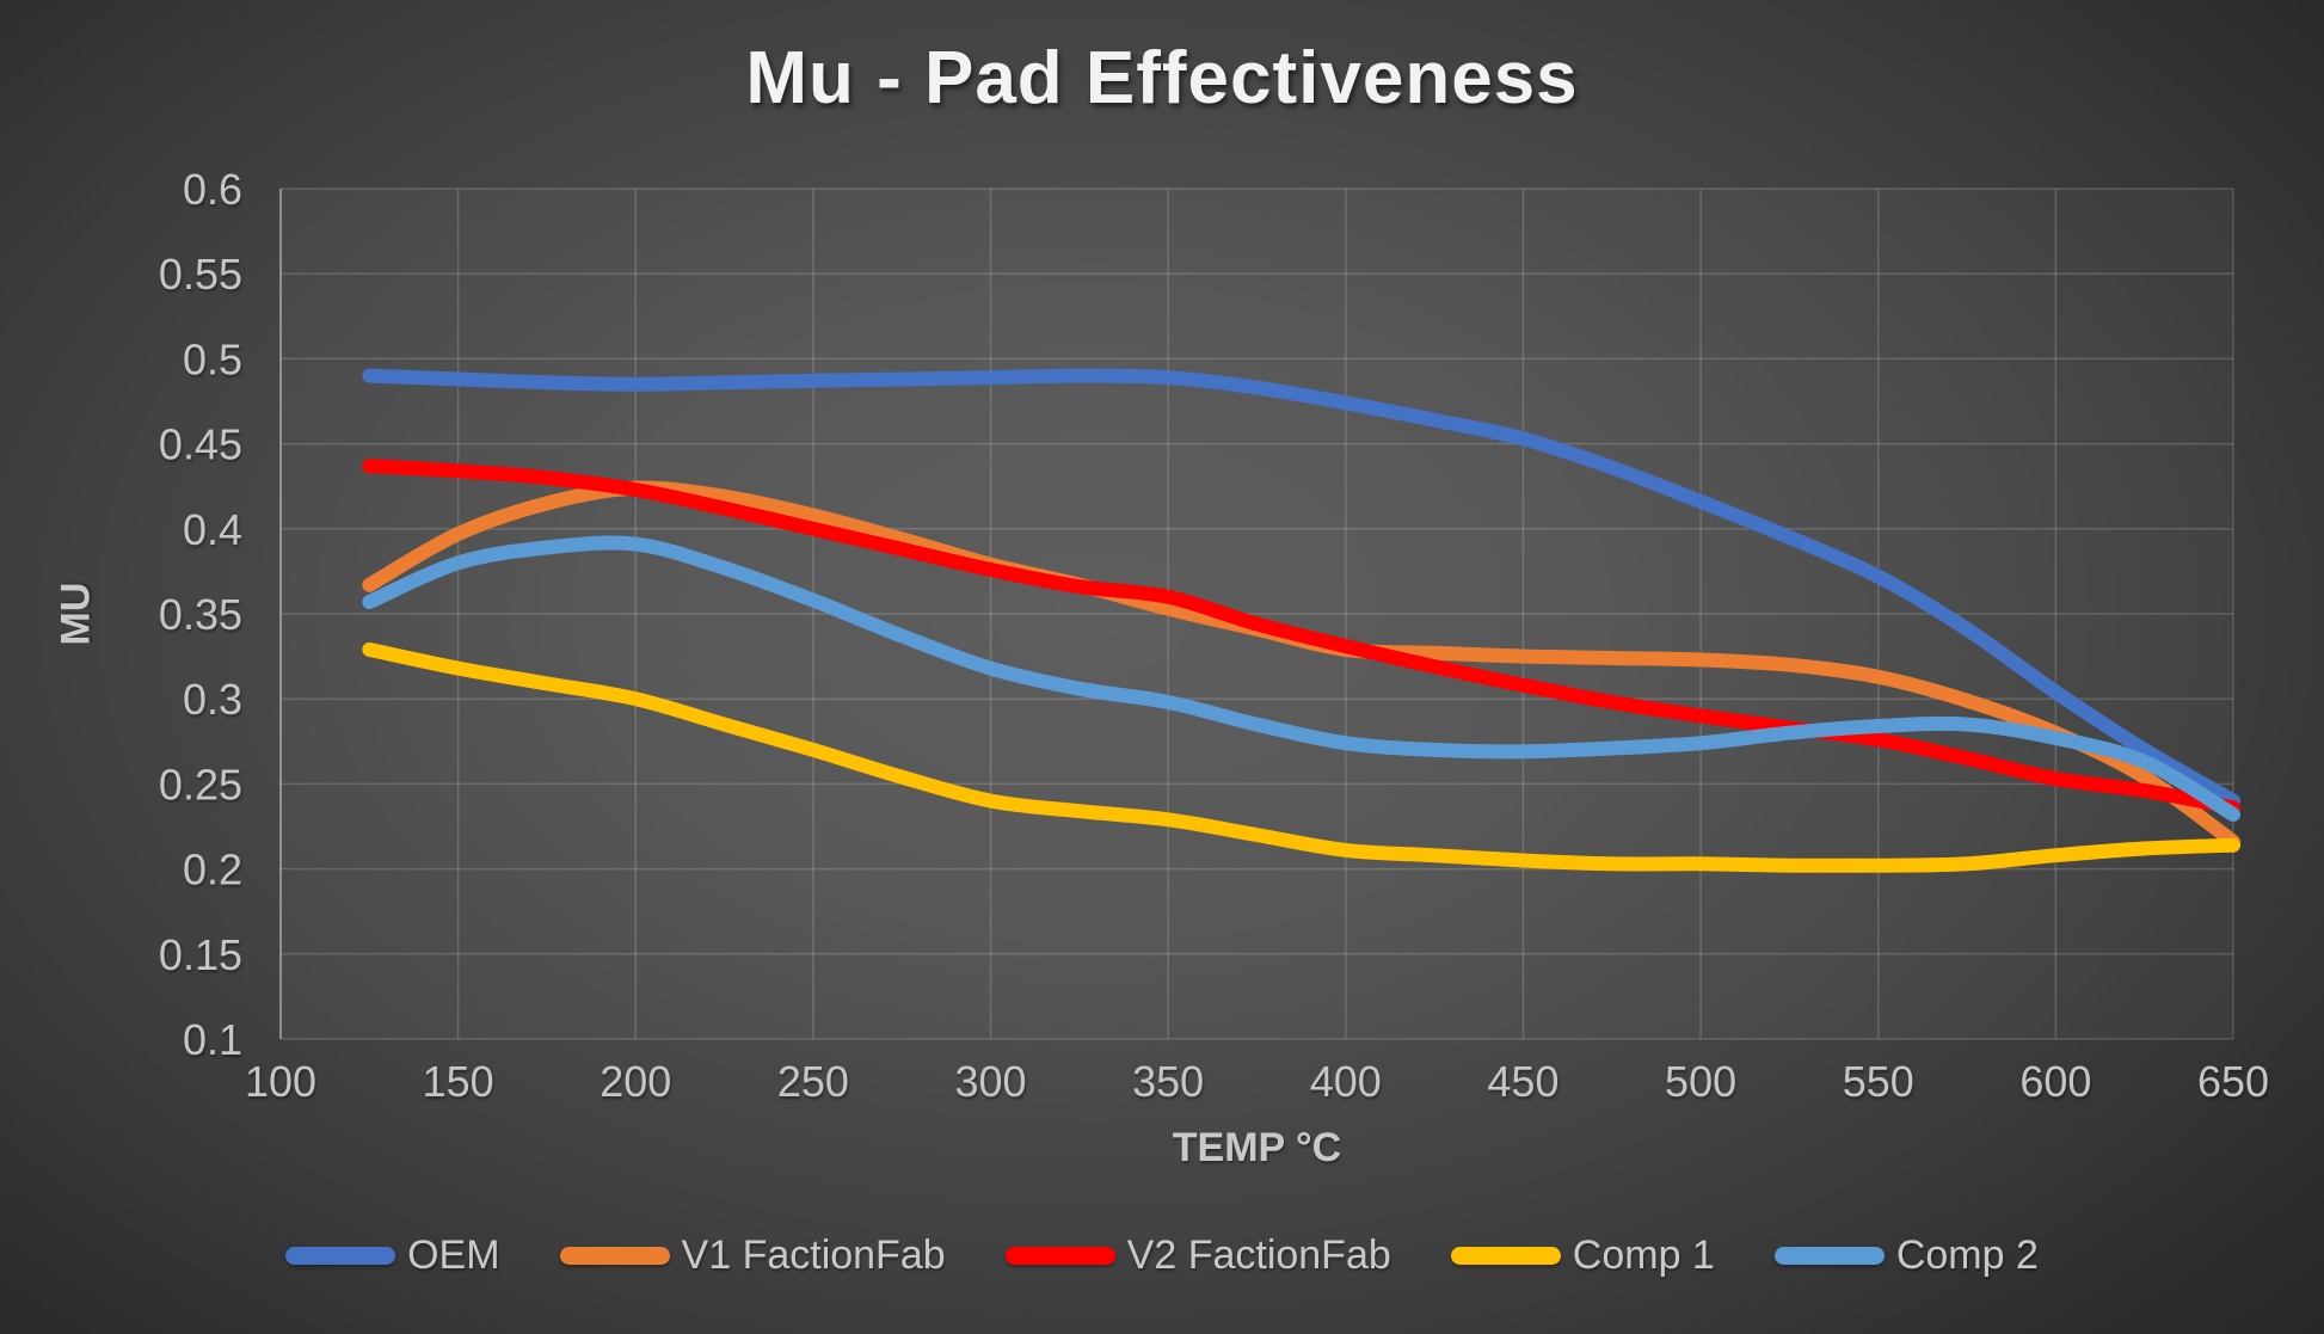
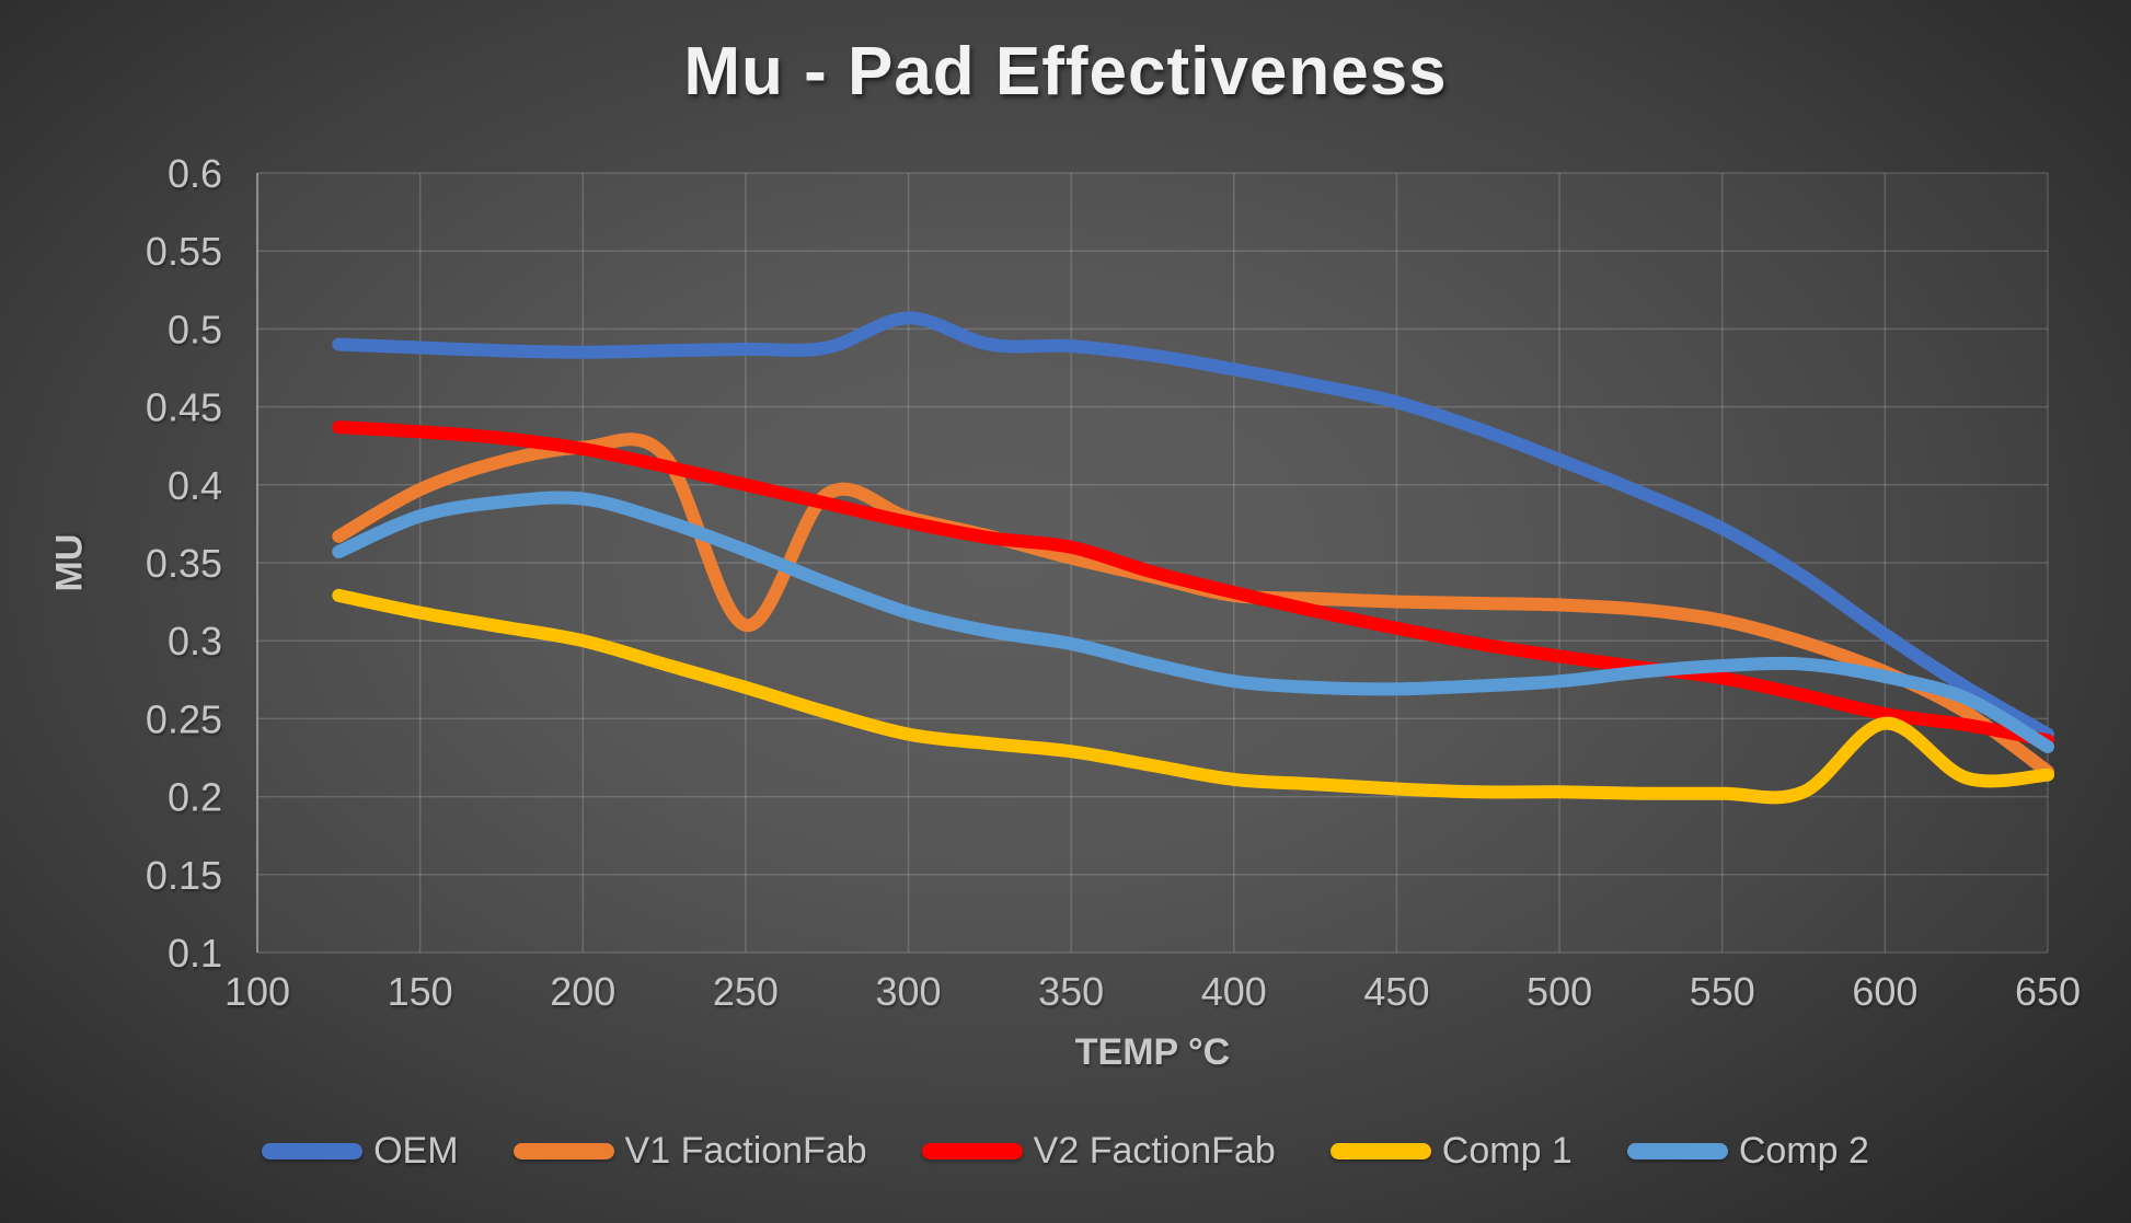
V1 FactionFab/250: 0.408 -> 0.310
OEM/300: 0.489 -> 0.507
Comp 1/600: 0.208 -> 0.247
